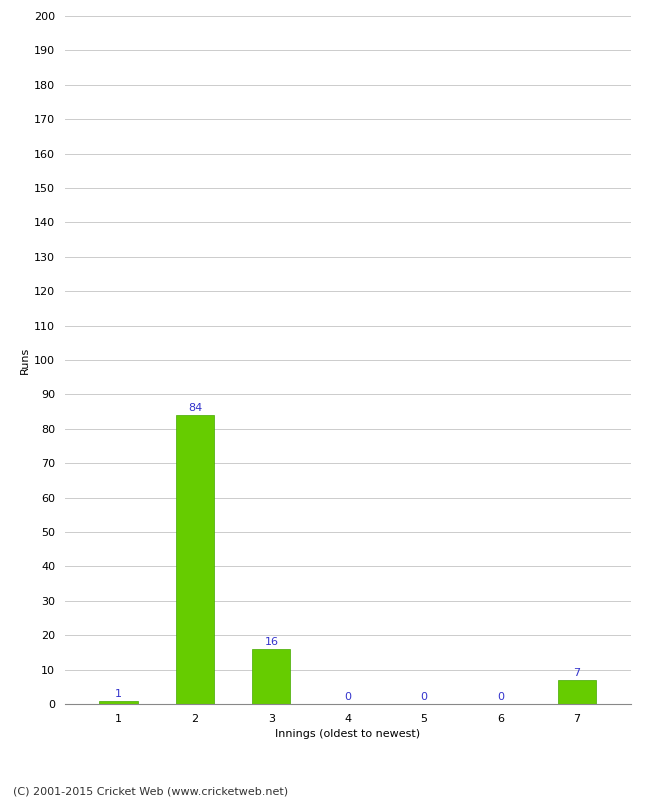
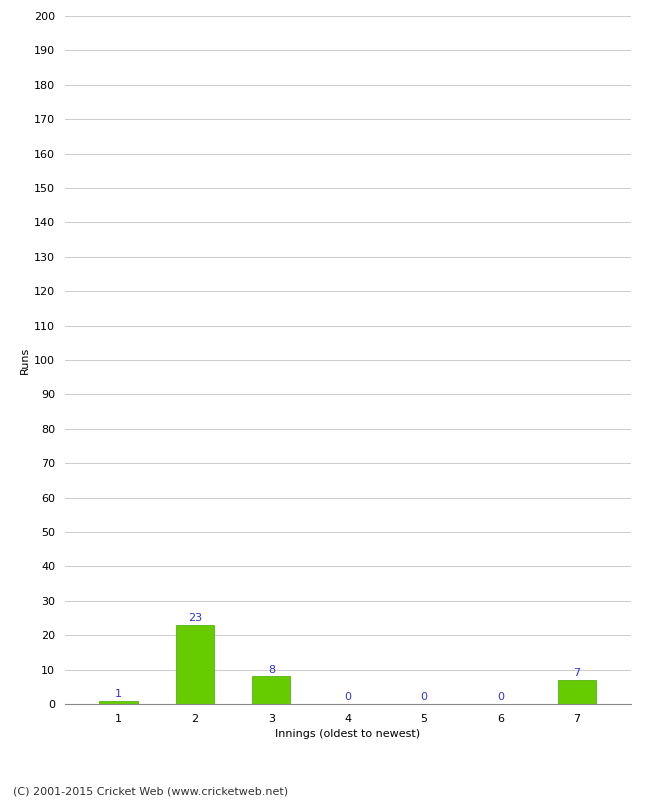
2: 84 -> 23
3: 16 -> 8
